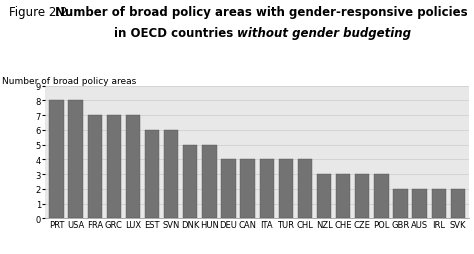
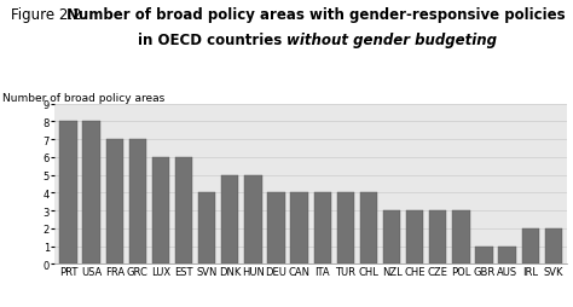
LUX: 7 -> 6
SVN: 6 -> 4
GBR: 2 -> 1
AUS: 2 -> 1
